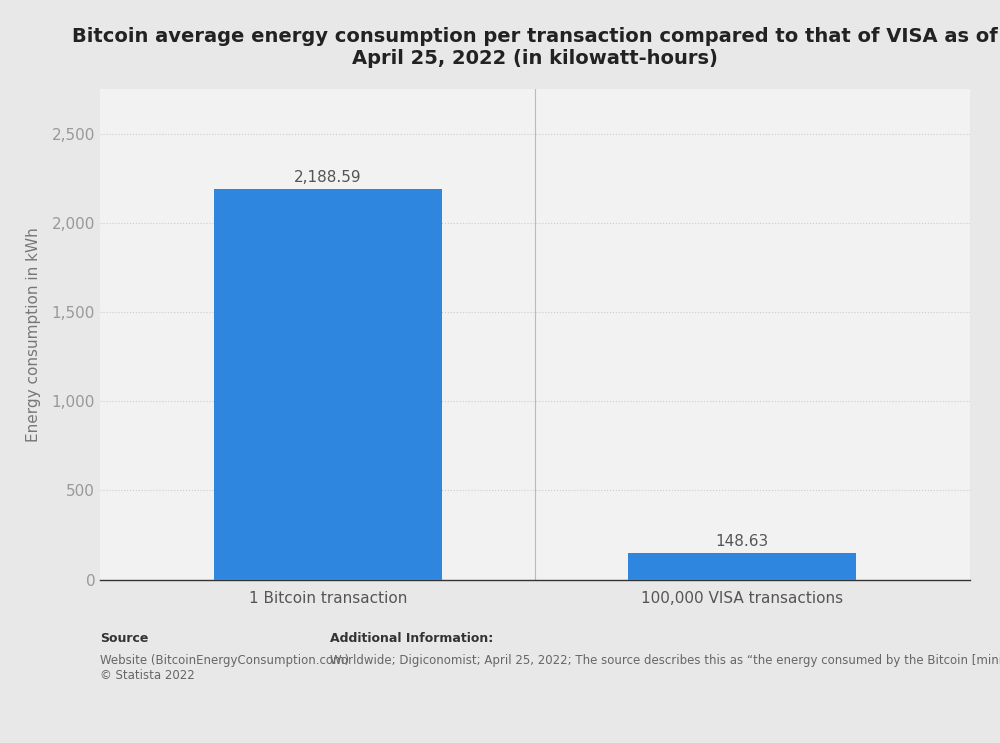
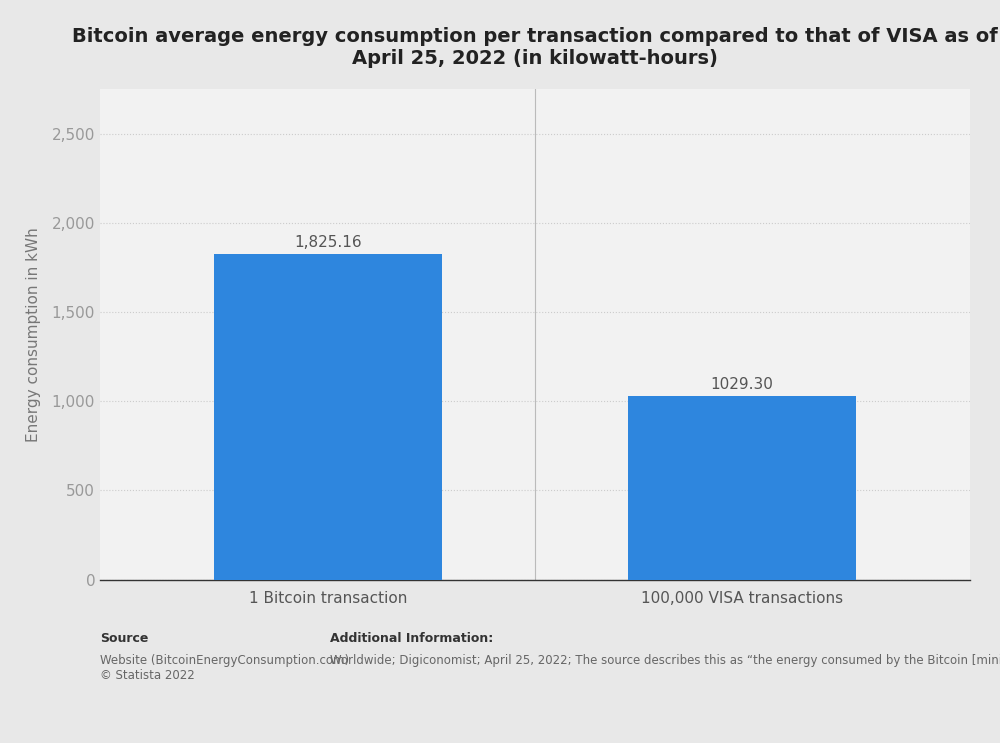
1 Bitcoin transaction: 2,188.59 -> 1,825.16
100,000 VISA transactions: 148.63 -> 1029.30
